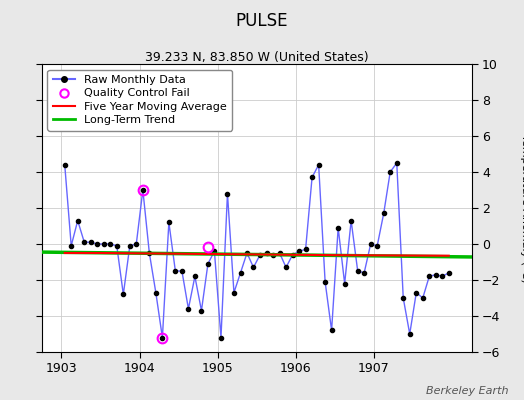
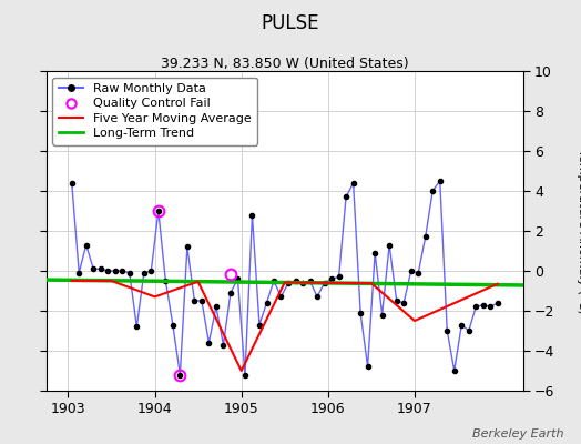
Five Year Moving Average/1904: -0.5 -> -1.3
Five Year Moving Average/1905: -0.6 -> -5.0
Five Year Moving Average/1907: -0.6 -> -2.5
